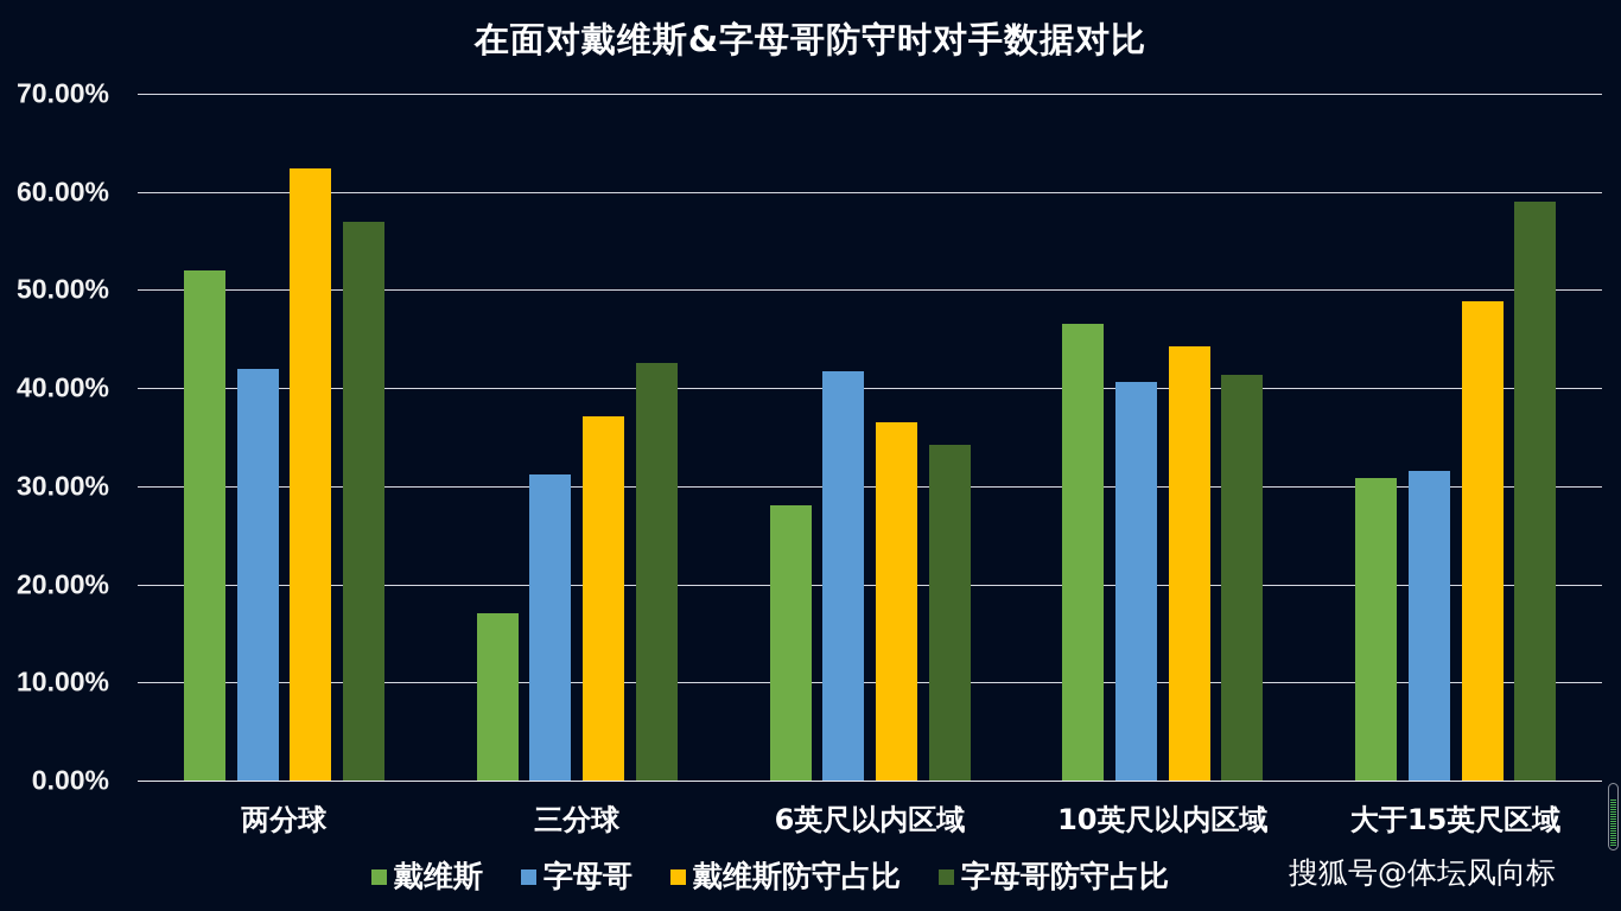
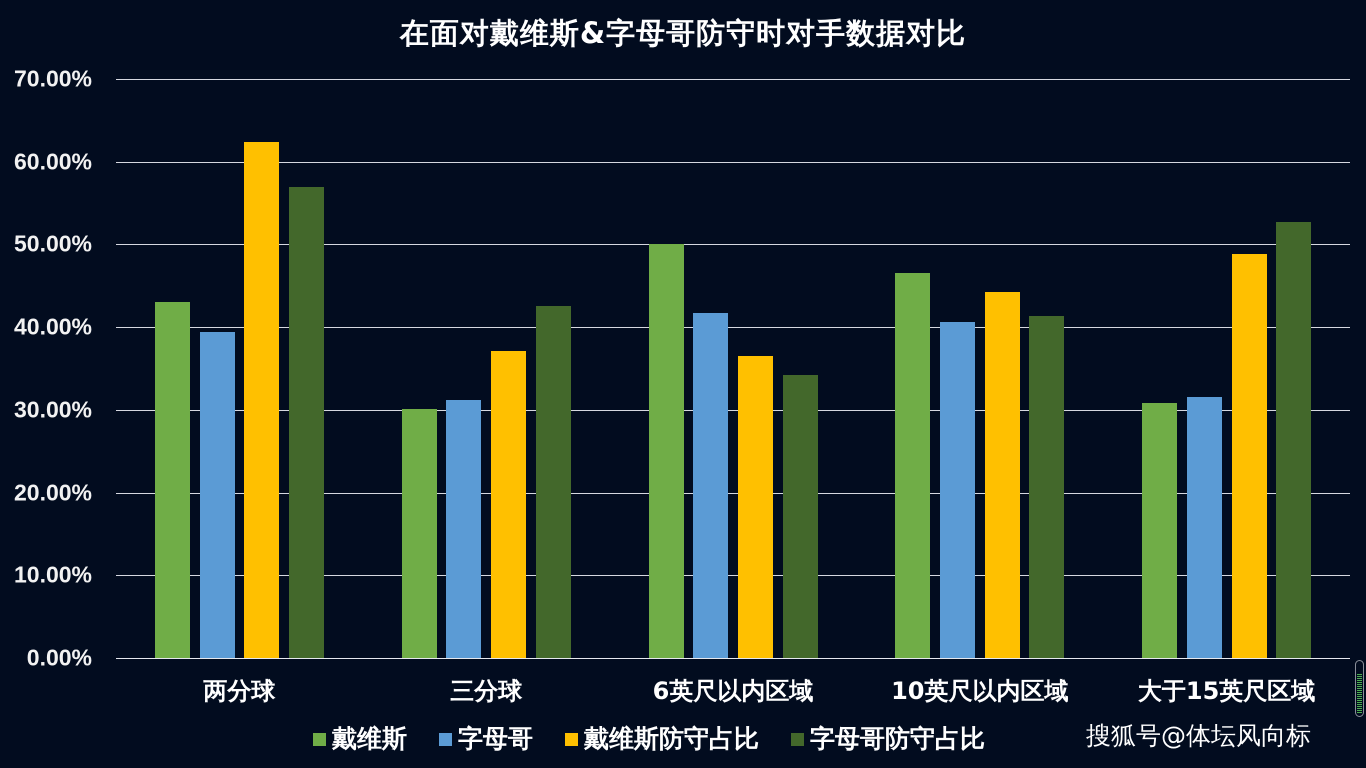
戴维斯/两分球: 52% -> 43%
字母哥/两分球: 42% -> 39%
戴维斯/三分球: 17% -> 30%
戴维斯/6英尺以内区域: 28% -> 50%
字母哥防守占比/大于15英尺区域: 59% -> 53%
